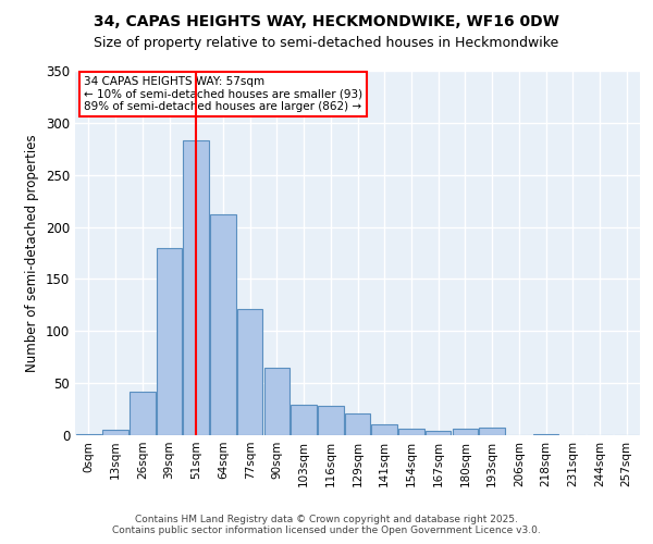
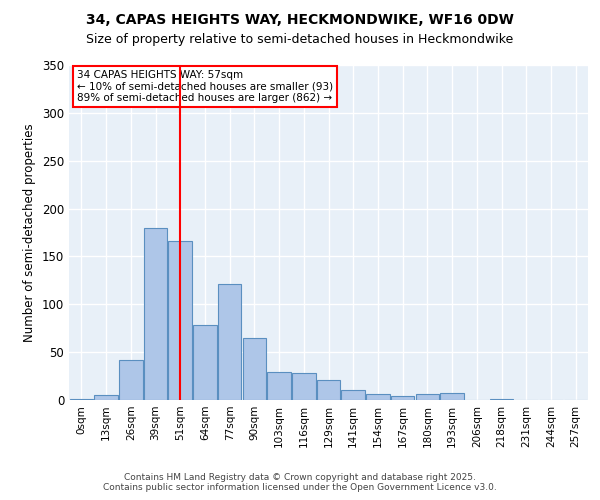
51sqm: 283 -> 166
64sqm: 212 -> 78
